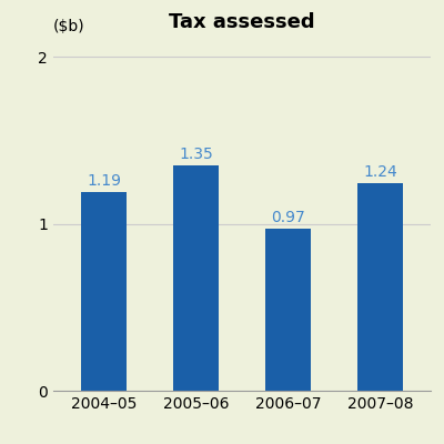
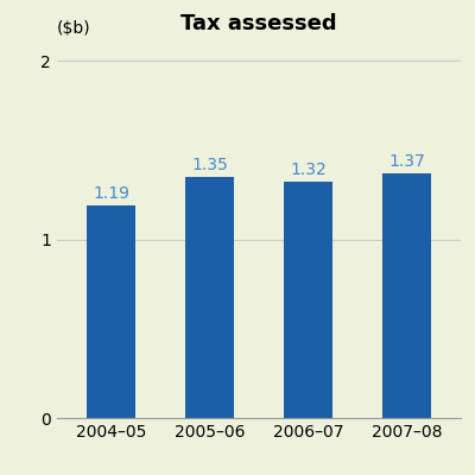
2006–07: 0.97 -> 1.32
2007–08: 1.24 -> 1.37
